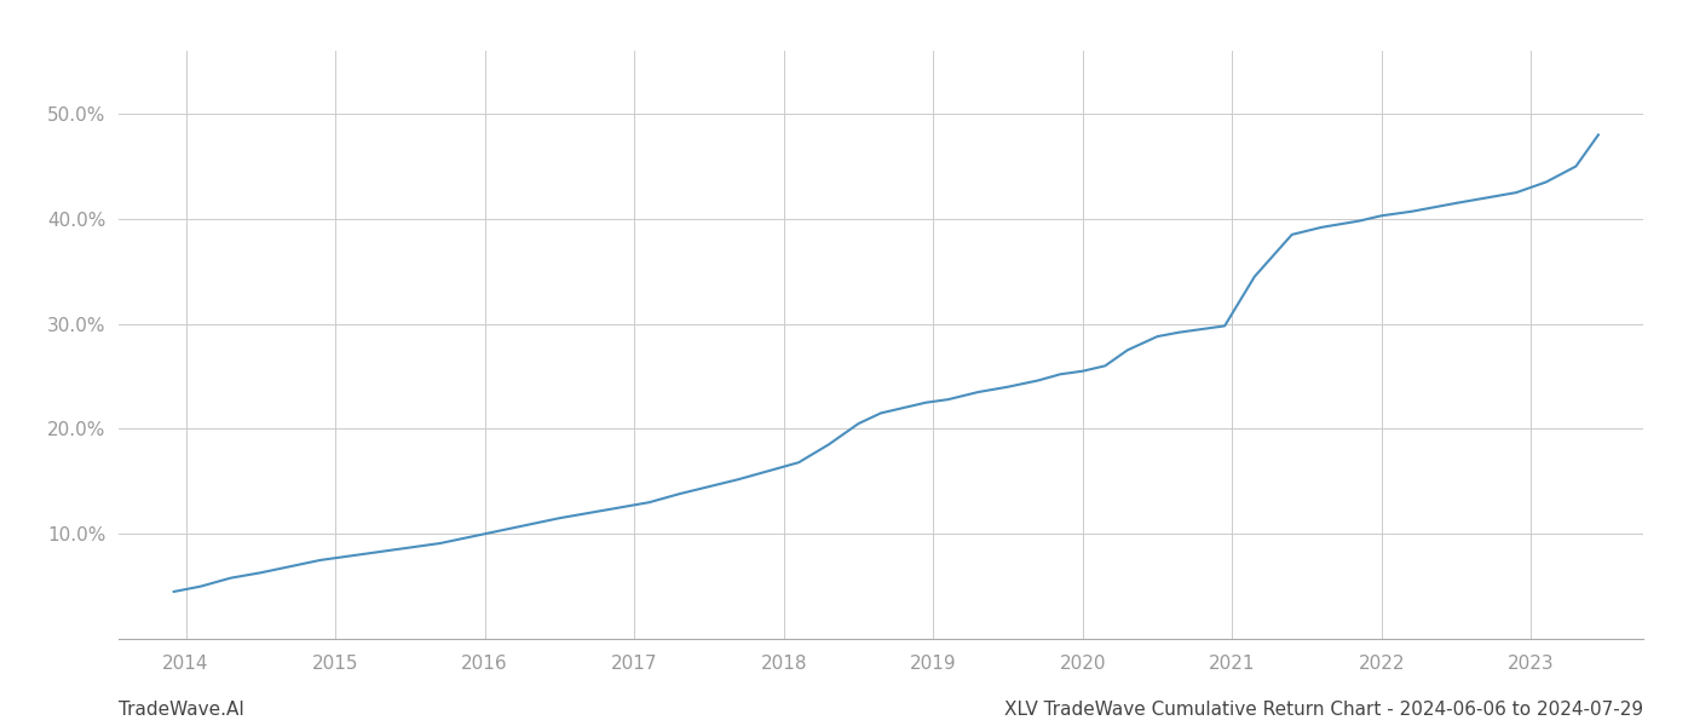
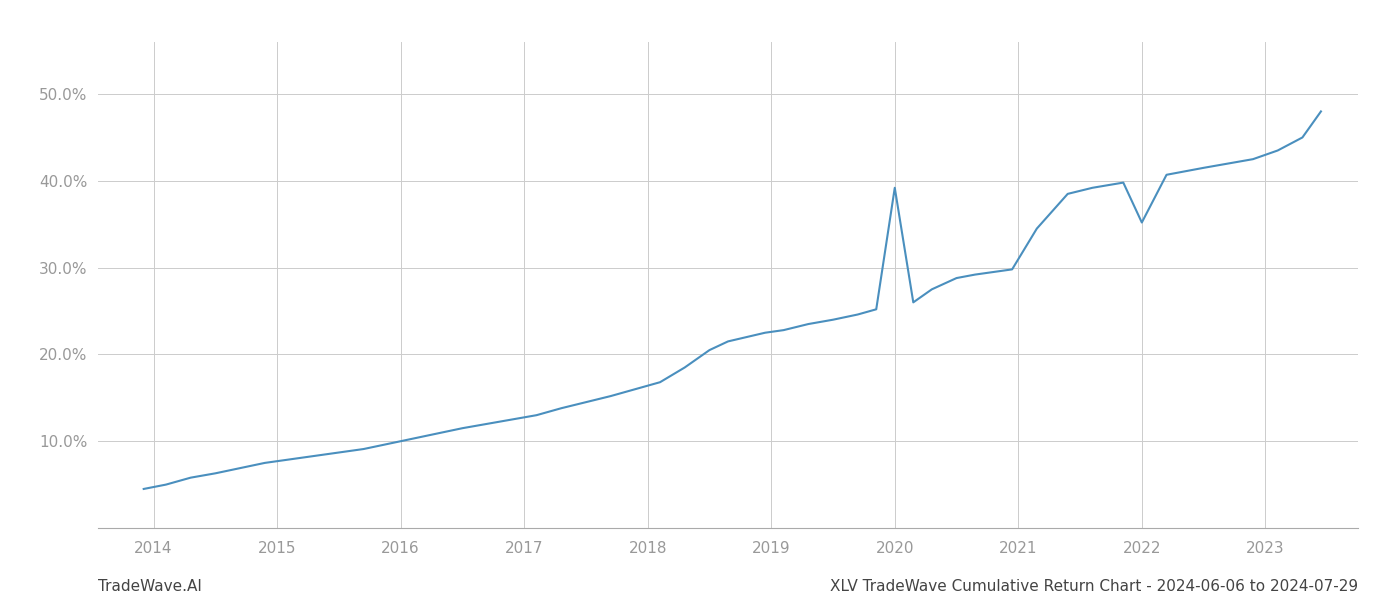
2020: 25.5% -> 39.2%
2022: 40.3% -> 35.2%
